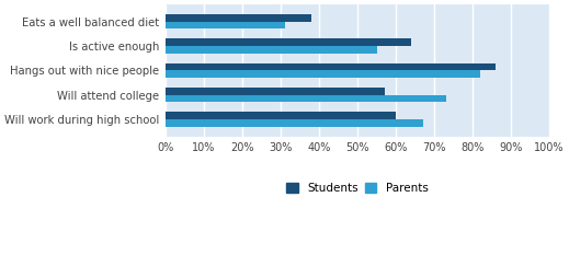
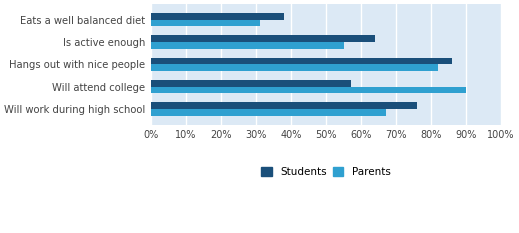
Parents/Will attend college: 73% -> 90%
Students/Will work during high school: 60% -> 76%
